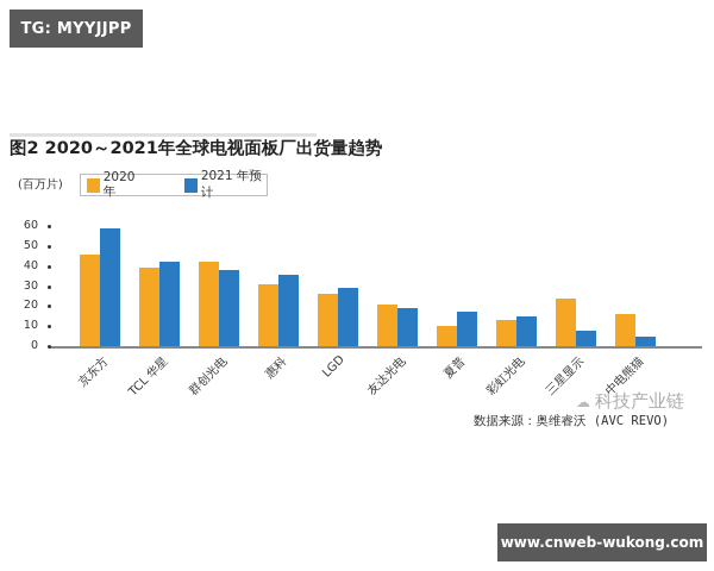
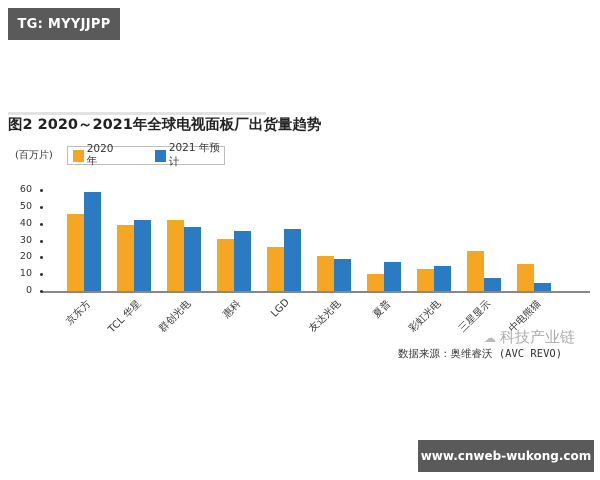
2021 年预计/LGD: 29 -> 37
